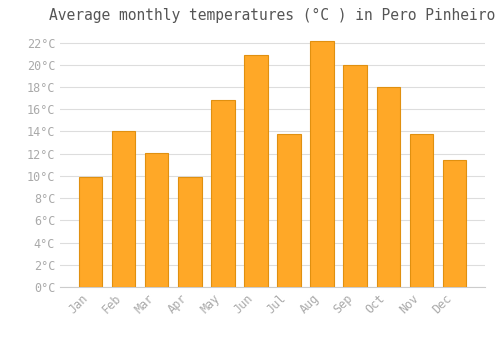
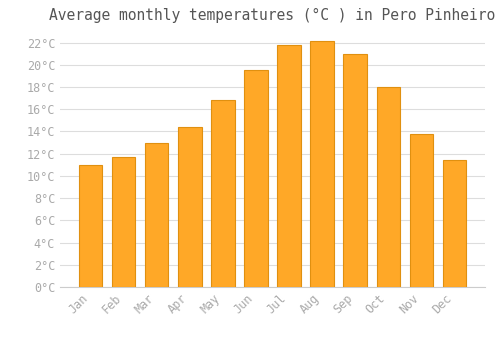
Jan: 9.9°C -> 11.0°C
Feb: 14.0°C -> 11.7°C
Mar: 12.1°C -> 13.0°C
Apr: 9.9°C -> 14.4°C
Jun: 20.9°C -> 19.5°C
Jul: 13.8°C -> 21.8°C
Sep: 20.0°C -> 21.0°C
